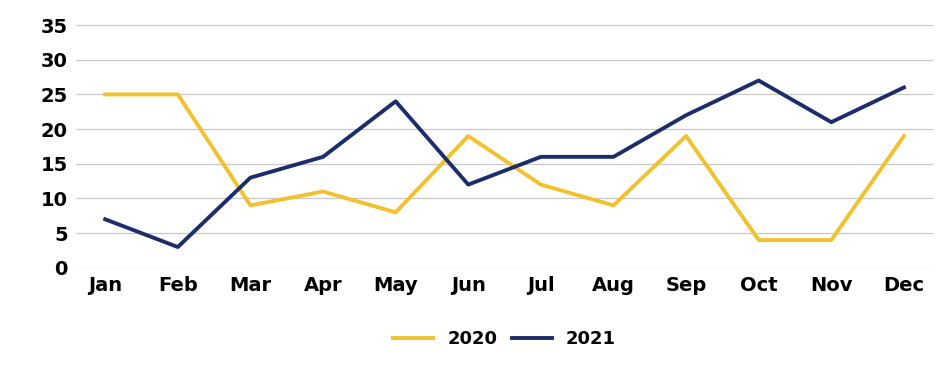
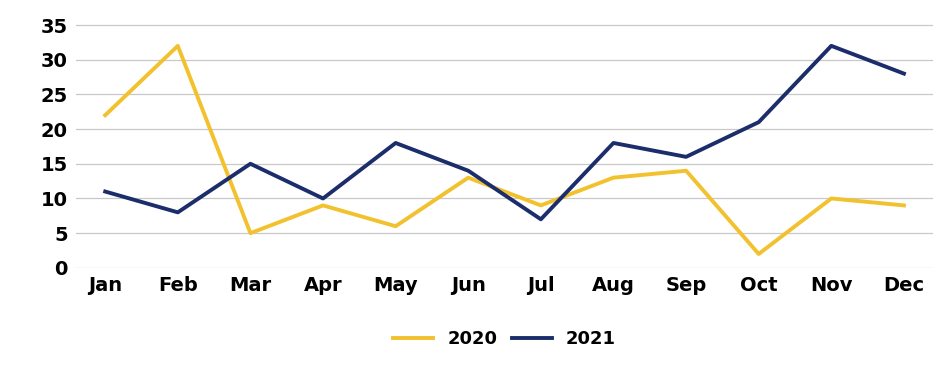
2020/Jan: 25 -> 22
2021/Jan: 7 -> 11
2020/Feb: 25 -> 32
2021/Feb: 3 -> 8
2020/Mar: 9 -> 5
2021/Mar: 13 -> 15
2020/Apr: 11 -> 9
2021/Apr: 16 -> 10
2020/May: 8 -> 6
2021/May: 24 -> 18
2020/Jun: 19 -> 13
2021/Jun: 12 -> 14
2020/Jul: 12 -> 9
2021/Jul: 16 -> 7
2020/Aug: 9 -> 13
2021/Aug: 16 -> 18
2020/Sep: 19 -> 14
2021/Sep: 22 -> 16
2020/Oct: 4 -> 2
2021/Oct: 27 -> 21
2020/Nov: 4 -> 10
2021/Nov: 21 -> 32
2020/Dec: 19 -> 9
2021/Dec: 26 -> 28
